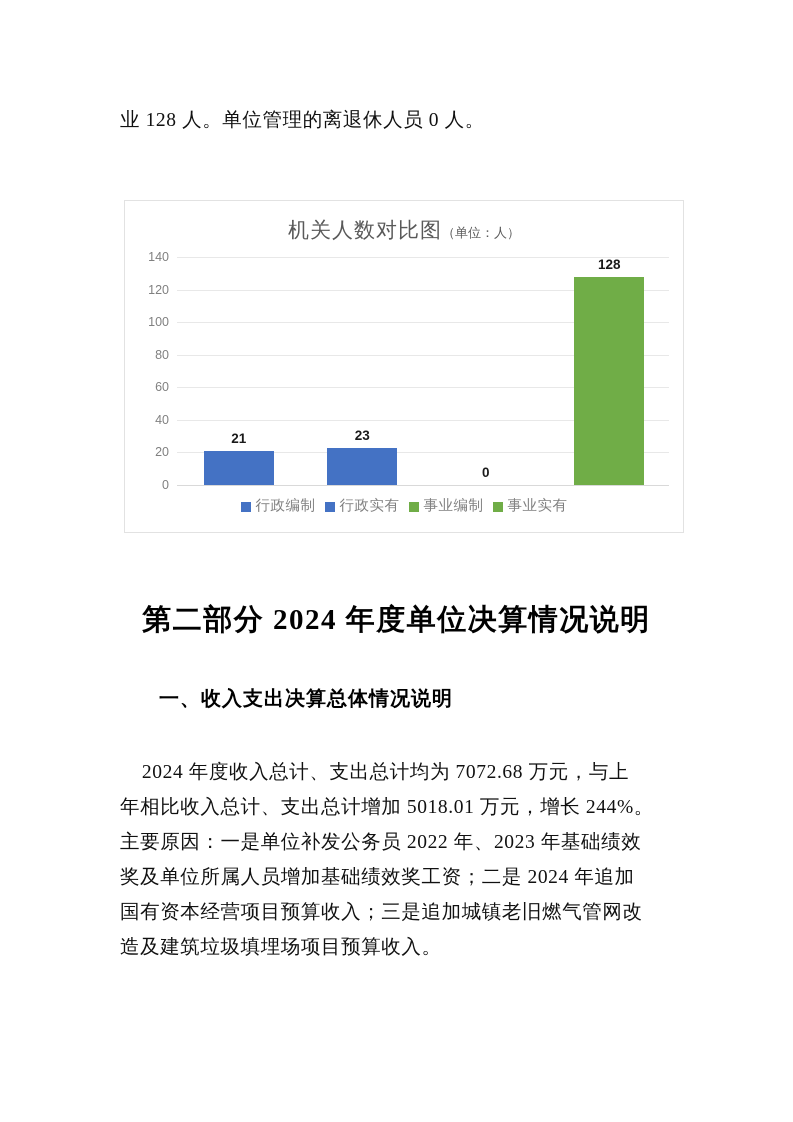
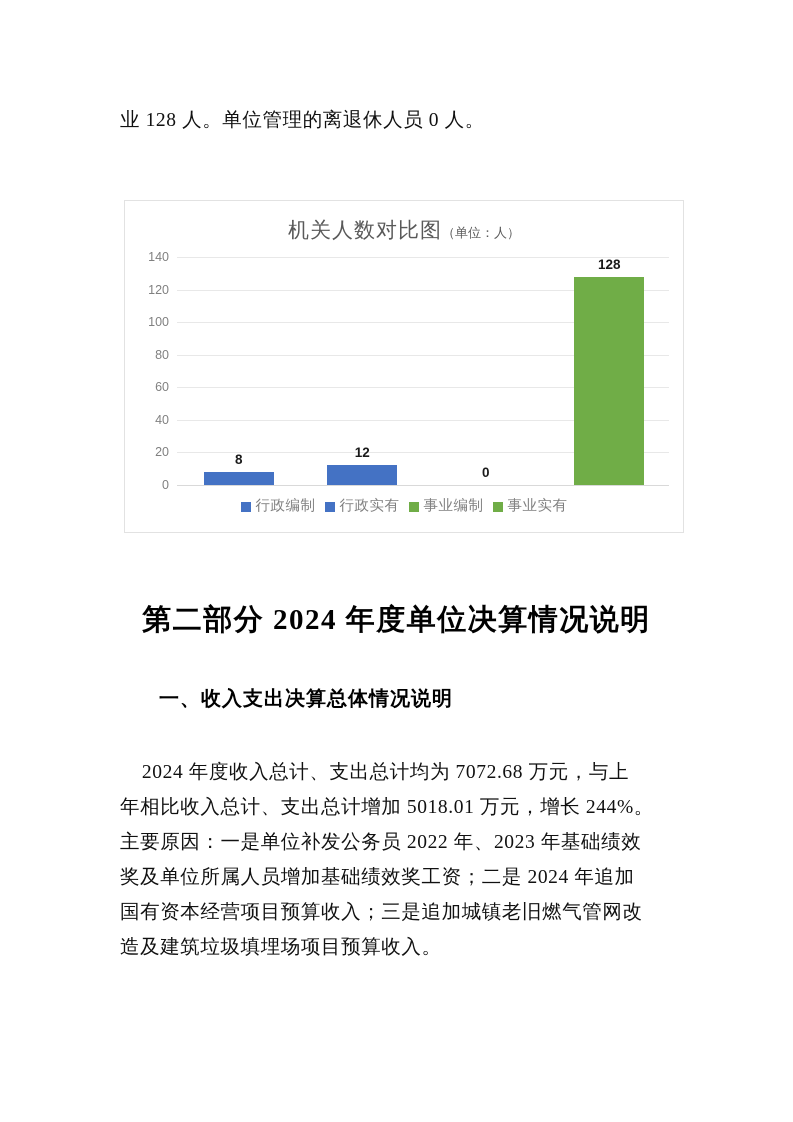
行政编制: 21 -> 8
行政实有: 23 -> 12
